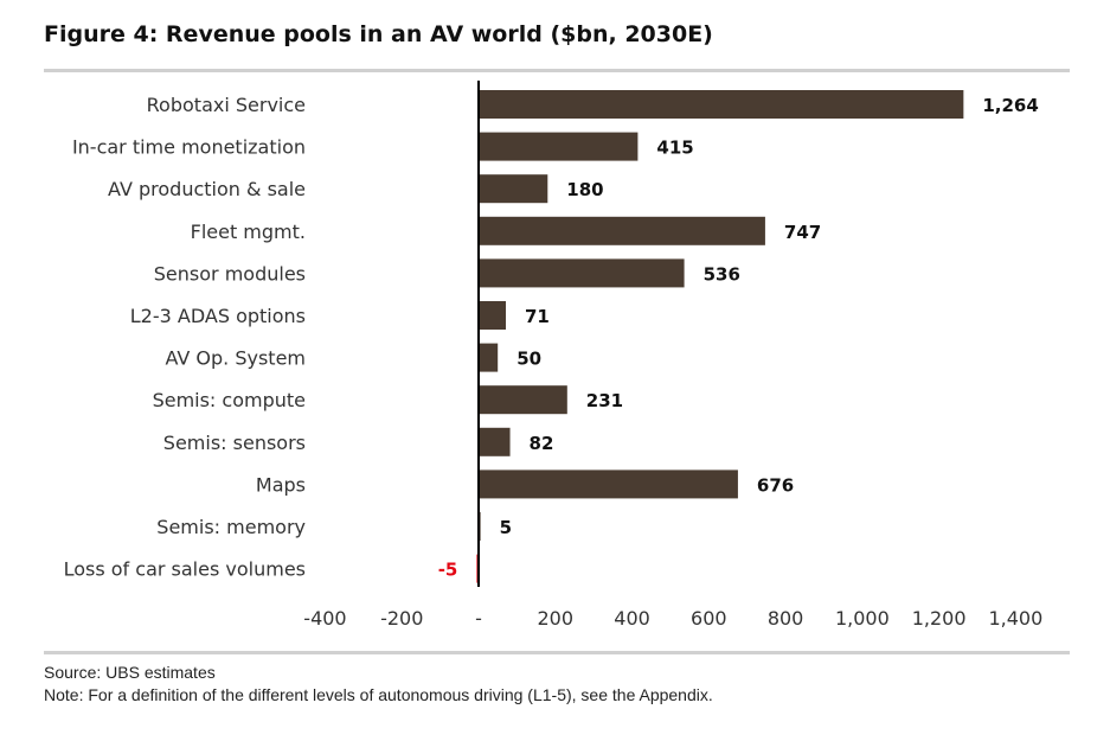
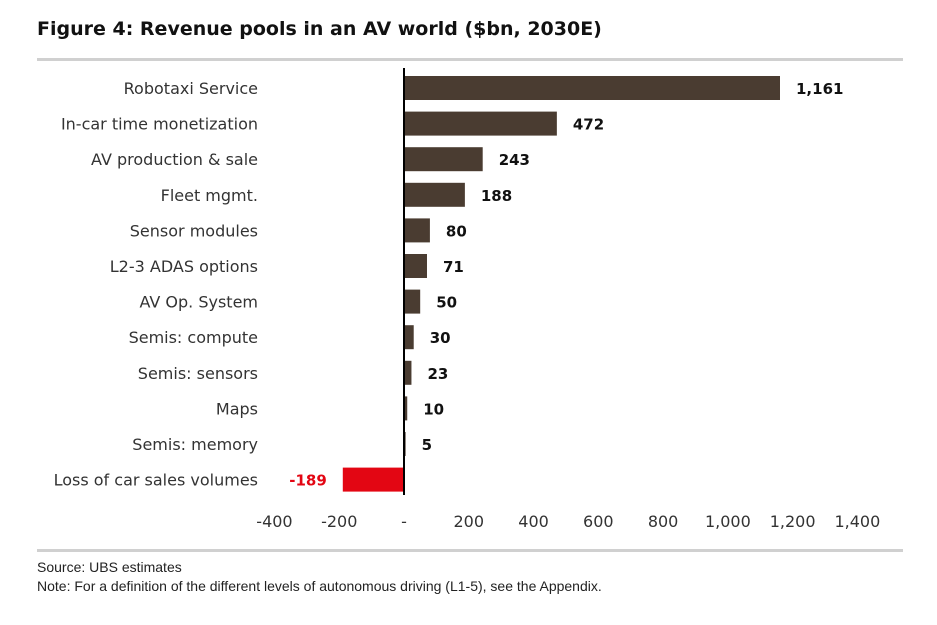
Robotaxi Service: 1,264 -> 1,161
In-car time monetization: 415 -> 472
AV production & sale: 180 -> 243
Fleet mgmt.: 747 -> 188
Sensor modules: 536 -> 80
Semis: compute: 231 -> 30
Semis: sensors: 82 -> 23
Maps: 676 -> 10
Loss of car sales volumes: -5 -> -189
